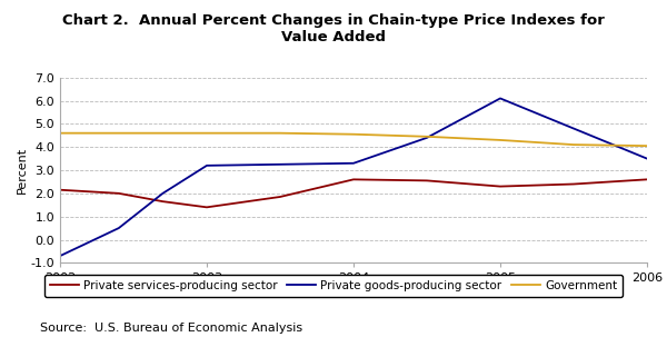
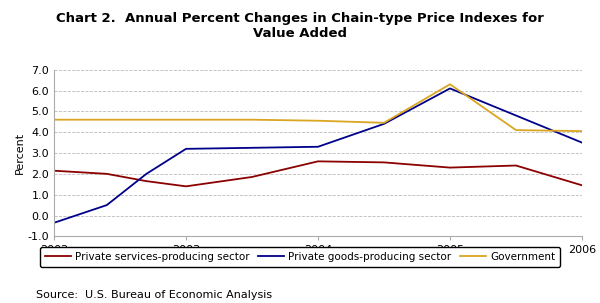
Private goods-producing sector/2002: -0.70 -> -0.35
Government/2005: 4.30 -> 6.30
Private services-producing sector/2006: 2.60 -> 1.45
